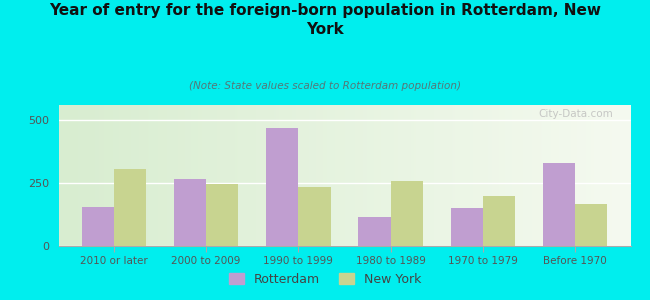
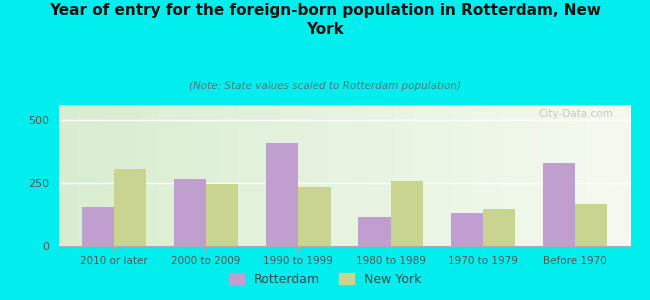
Rotterdam/1990 to 1999: 470 -> 410
Rotterdam/1970 to 1979: 150 -> 130
New York/1970 to 1979: 200 -> 148
